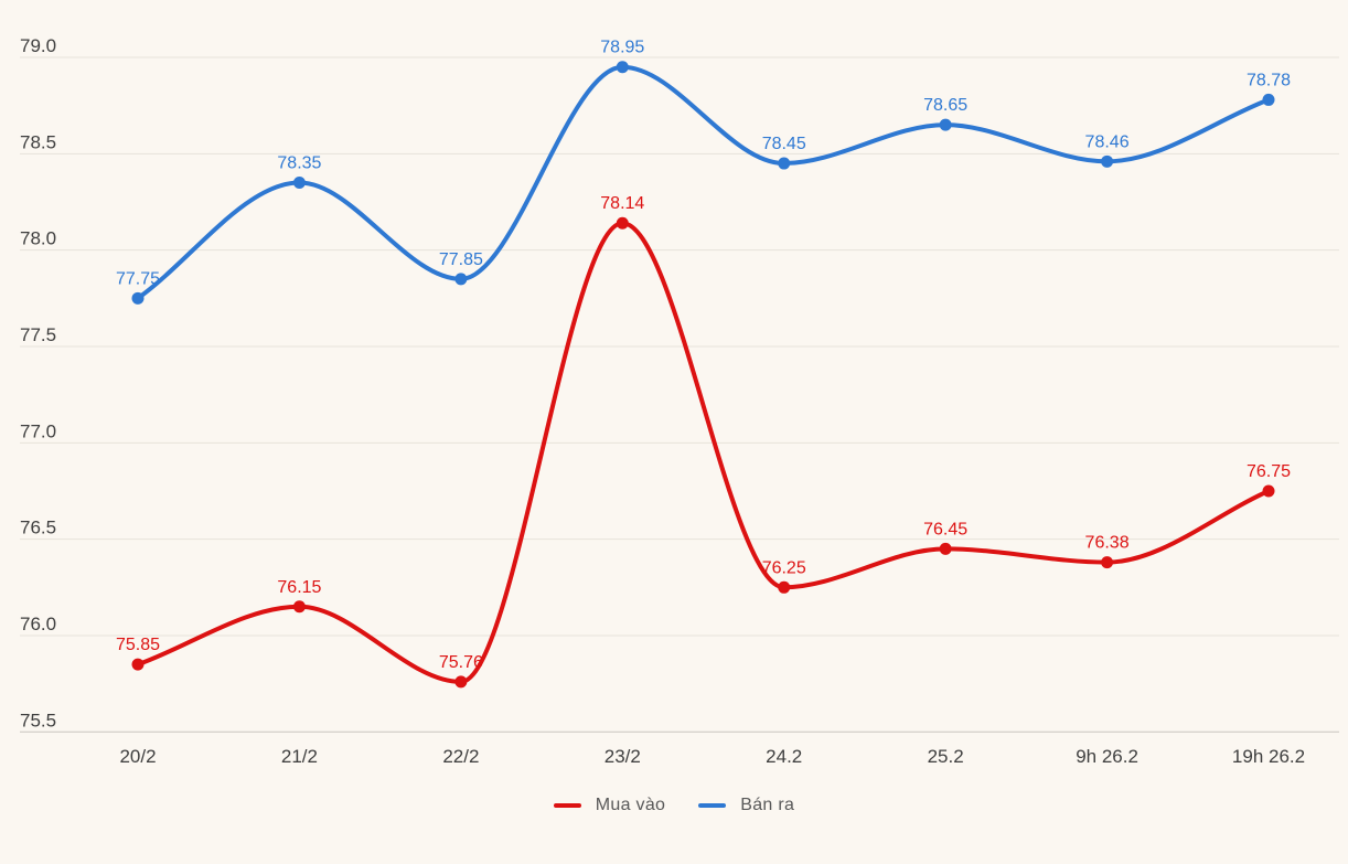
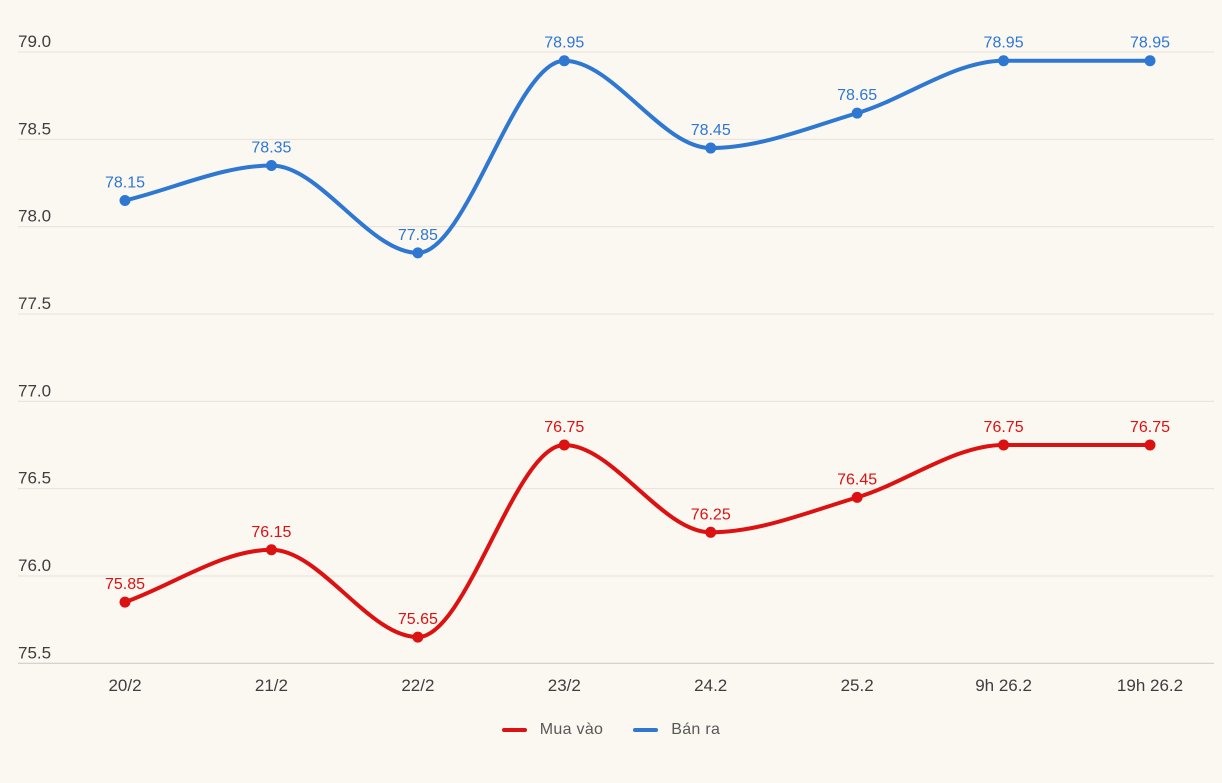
Bán ra/20/2: 77.75 -> 78.15
Mua vào/22/2: 75.76 -> 75.65
Mua vào/23/2: 78.14 -> 76.75
Mua vào/9h 26.2: 76.38 -> 76.75
Bán ra/9h 26.2: 78.46 -> 78.95
Bán ra/19h 26.2: 78.78 -> 78.95
